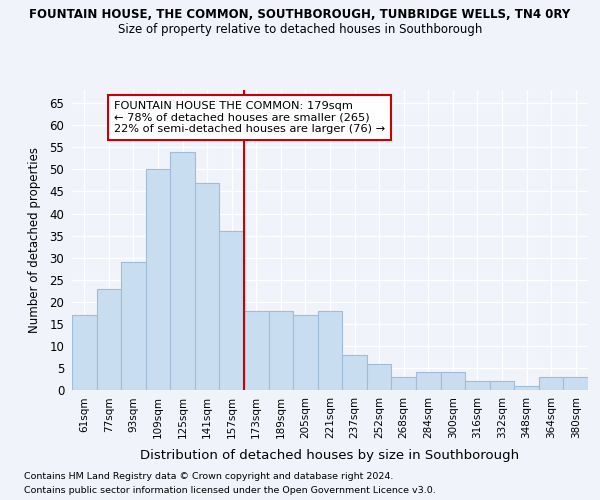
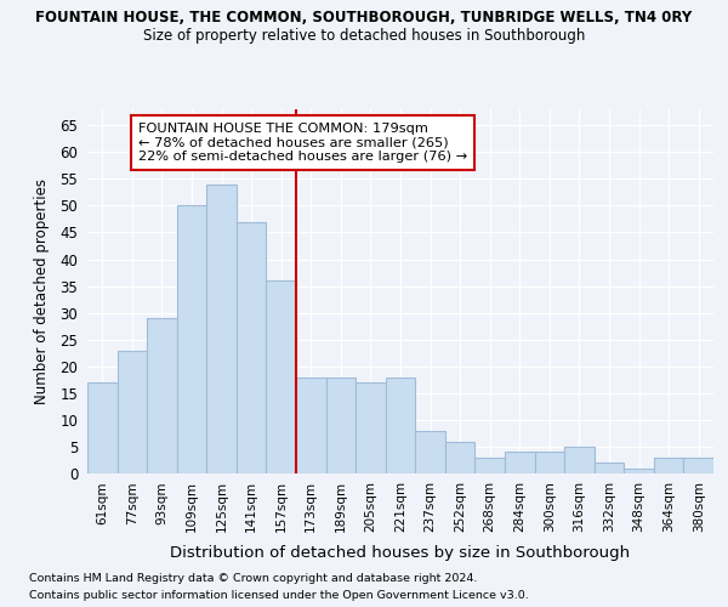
316sqm: 2 -> 5
